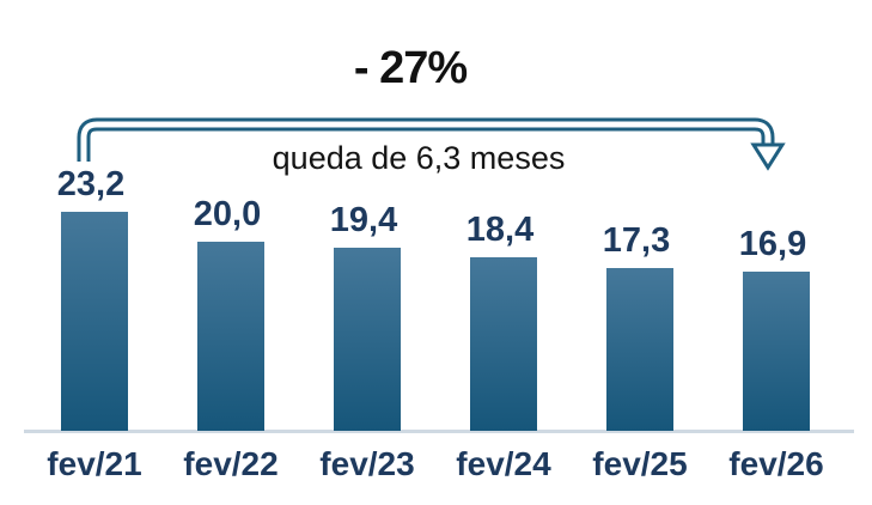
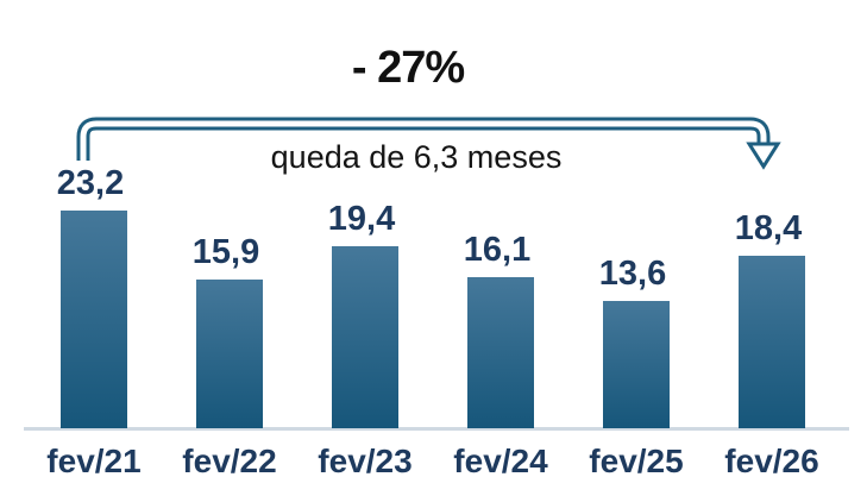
fev/22: 20,0 -> 15,9
fev/24: 18,4 -> 16,1
fev/25: 17,3 -> 13,6
fev/26: 16,9 -> 18,4
